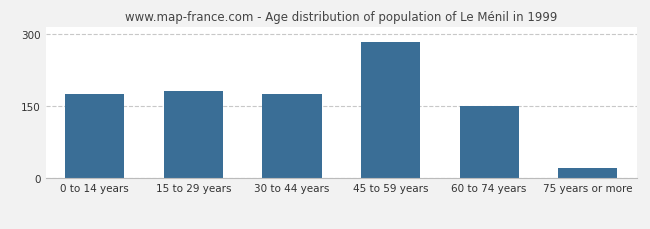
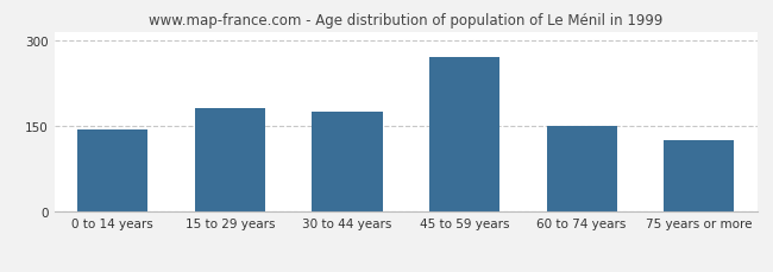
0 to 14 years: 175 -> 145
45 to 59 years: 283 -> 270
75 years or more: 22 -> 125
